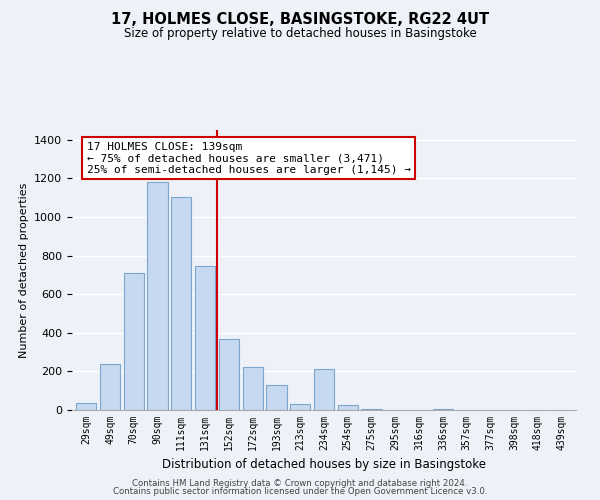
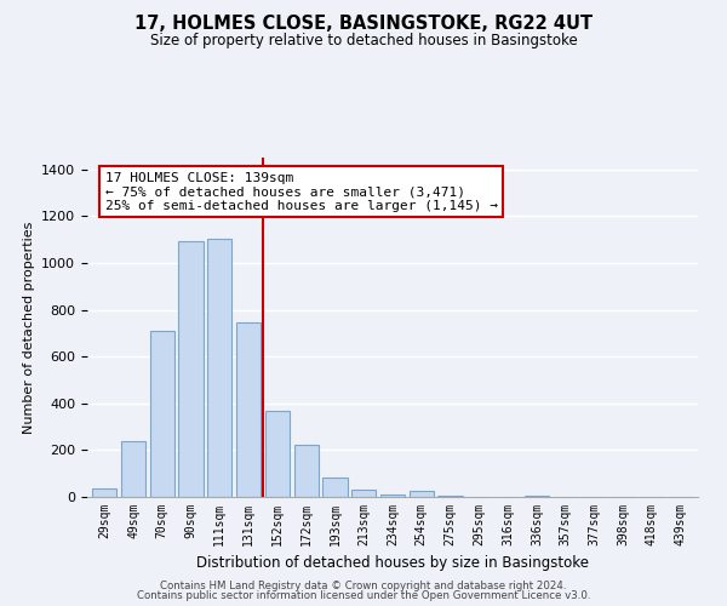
90sqm: 1180 -> 1100
193sqm: 130 -> 80
234sqm: 210 -> 10
